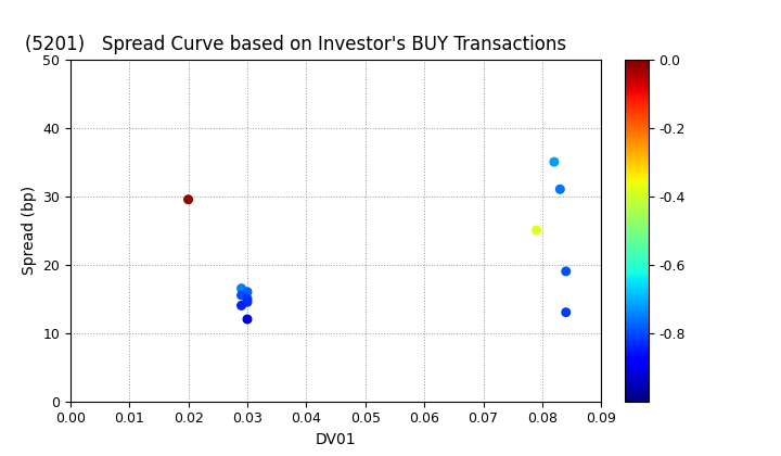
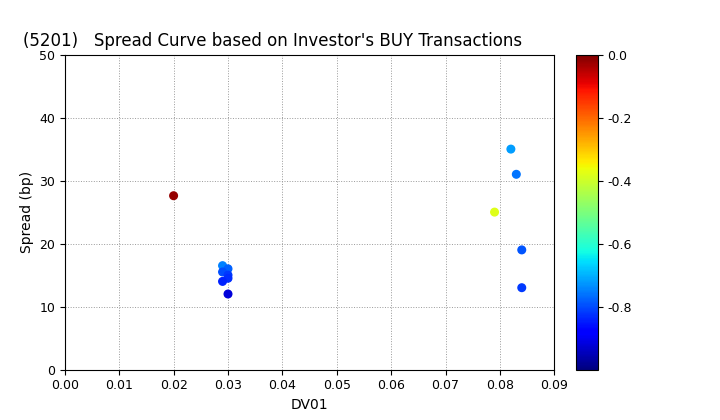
0.02: 29.5 -> 27.6
